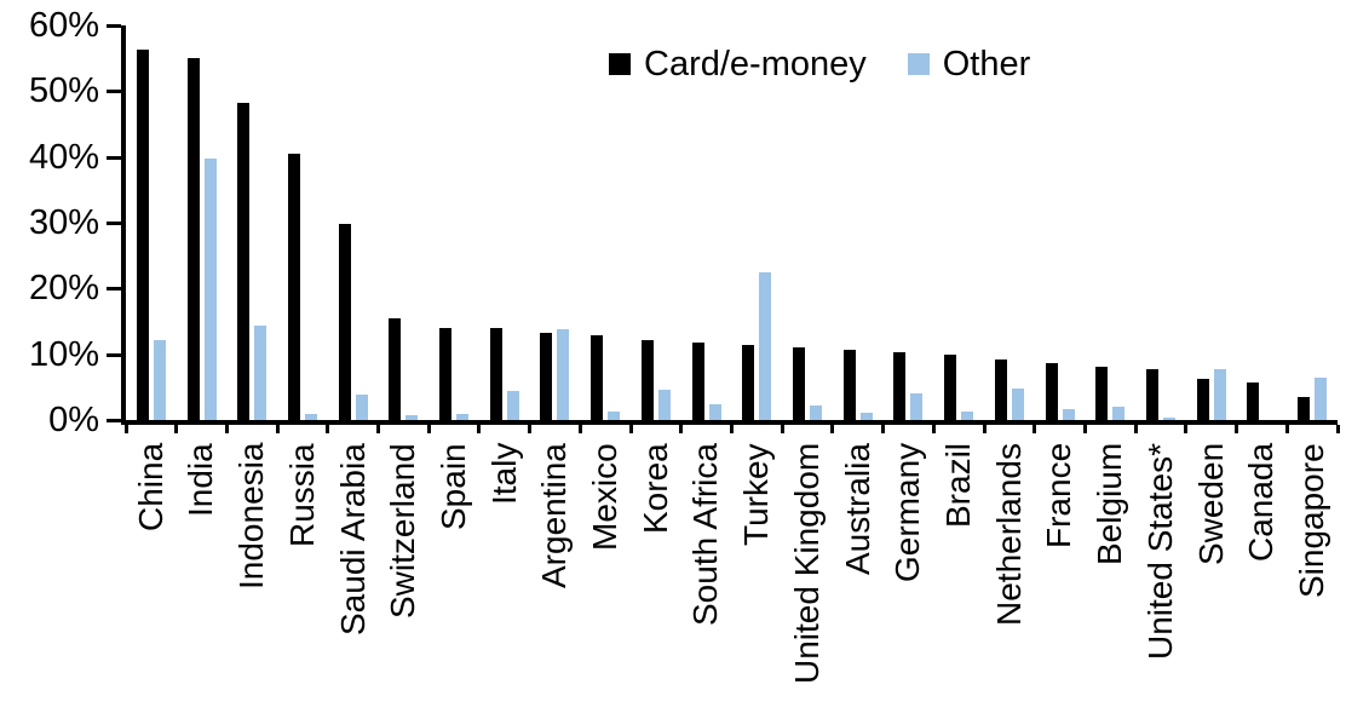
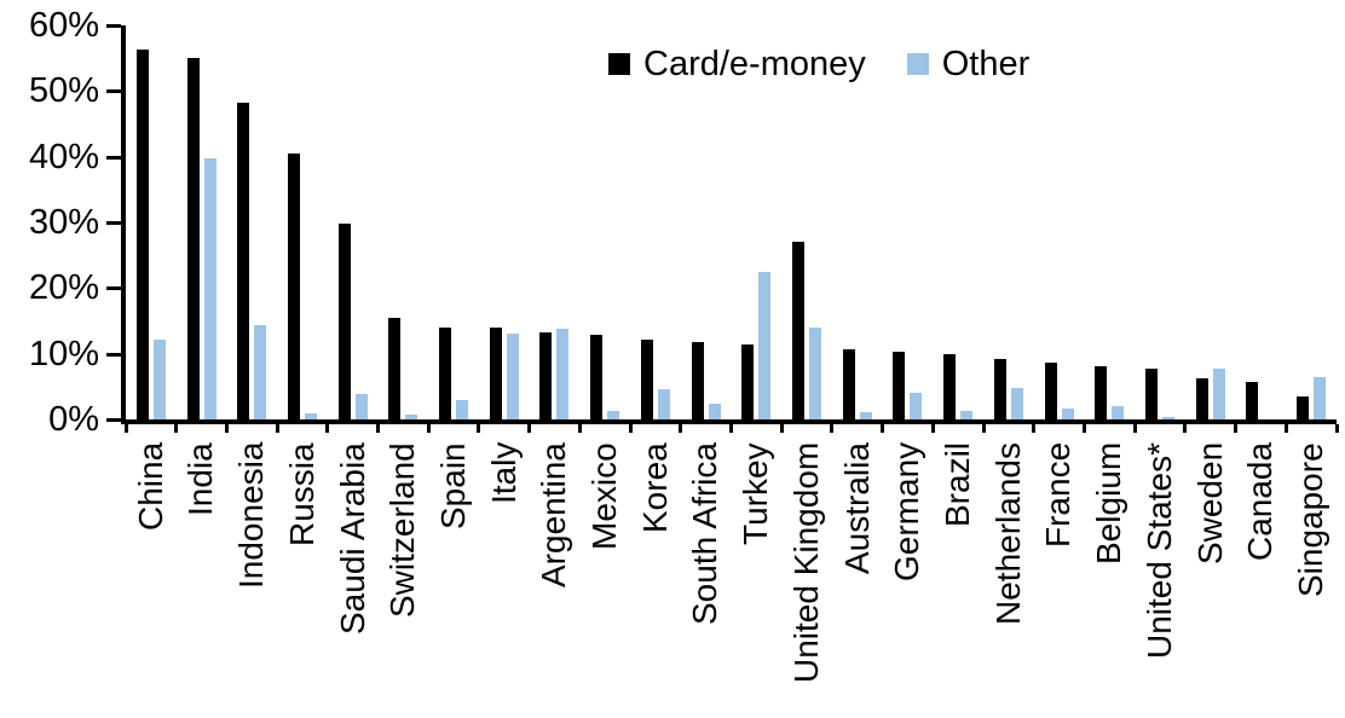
Other/Spain: 1% -> 3%
Other/Italy: 4% -> 13%
Card/e-money/United Kingdom: 11% -> 27%
Other/United Kingdom: 2% -> 14%
